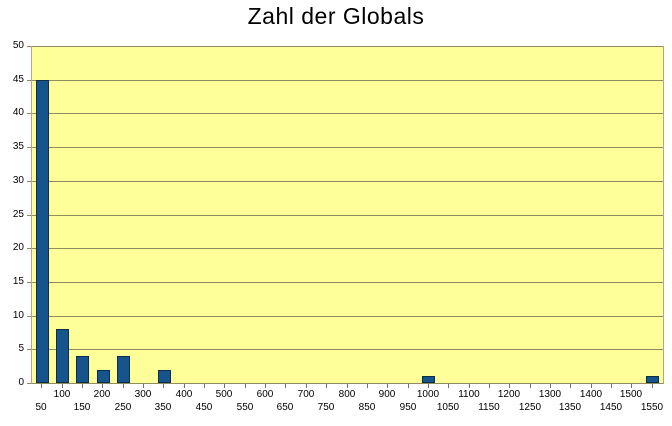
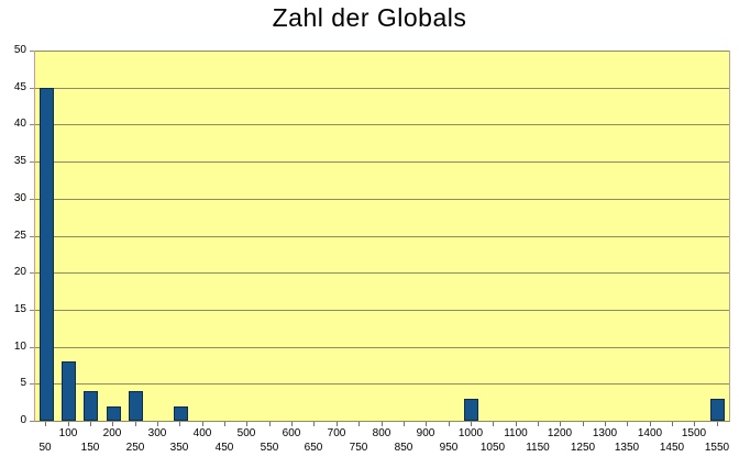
1000: 1 -> 3
1550: 1 -> 3
